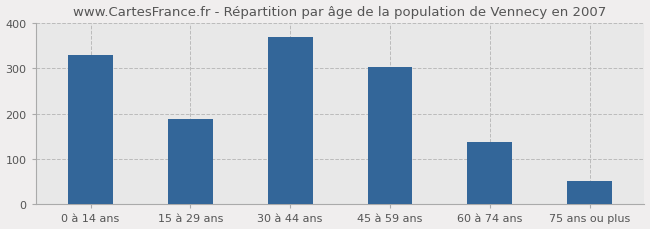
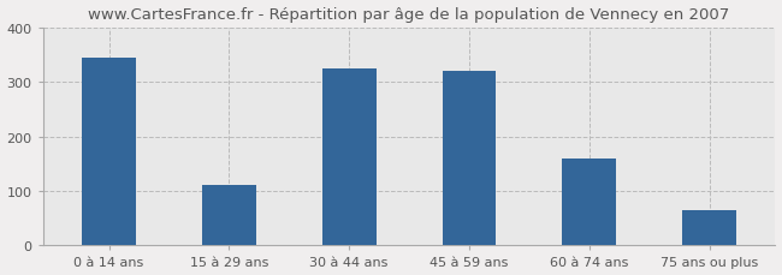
0 à 14 ans: 330 -> 345
15 à 29 ans: 188 -> 110
30 à 44 ans: 368 -> 325
45 à 59 ans: 302 -> 320
60 à 74 ans: 138 -> 160
75 ans ou plus: 52 -> 65
